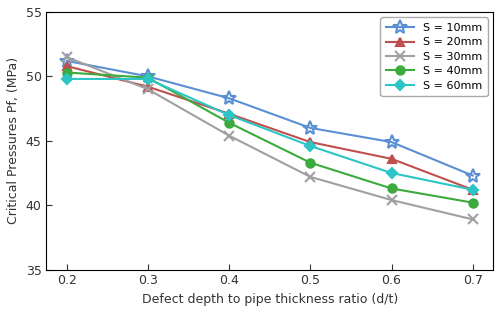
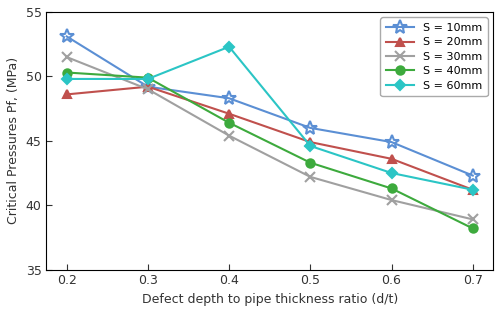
S = 10mm/0.2: 51.2 -> 53.1
S = 20mm/0.2: 50.8 -> 48.6
S = 10mm/0.3: 50.0 -> 49.2
S = 60mm/0.4: 47.0 -> 52.3
S = 40mm/0.7: 40.2 -> 38.2
